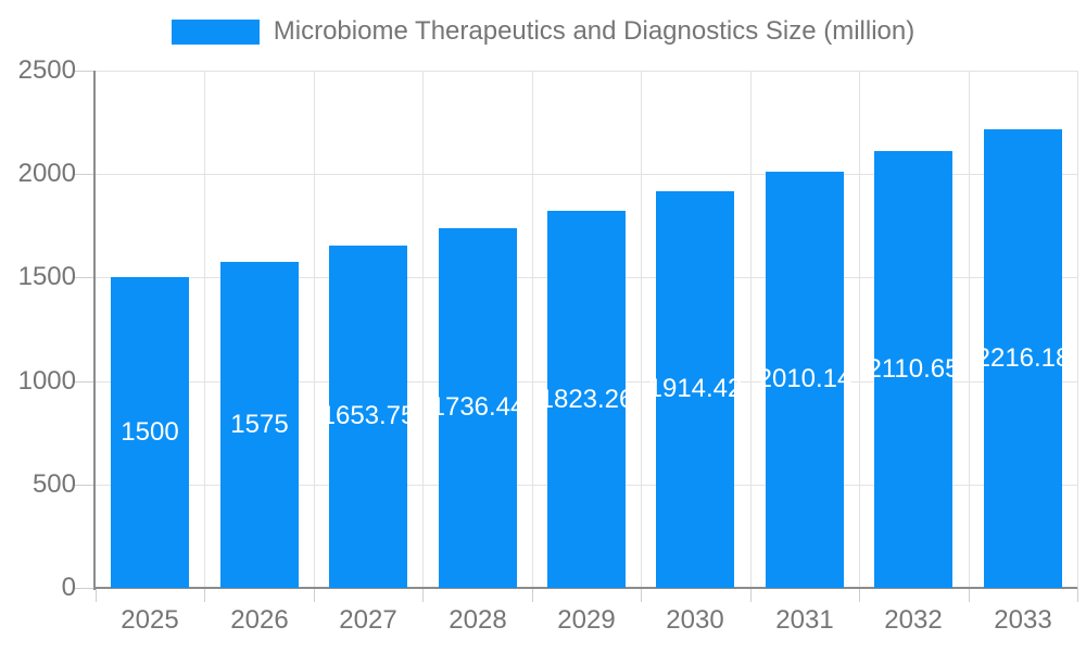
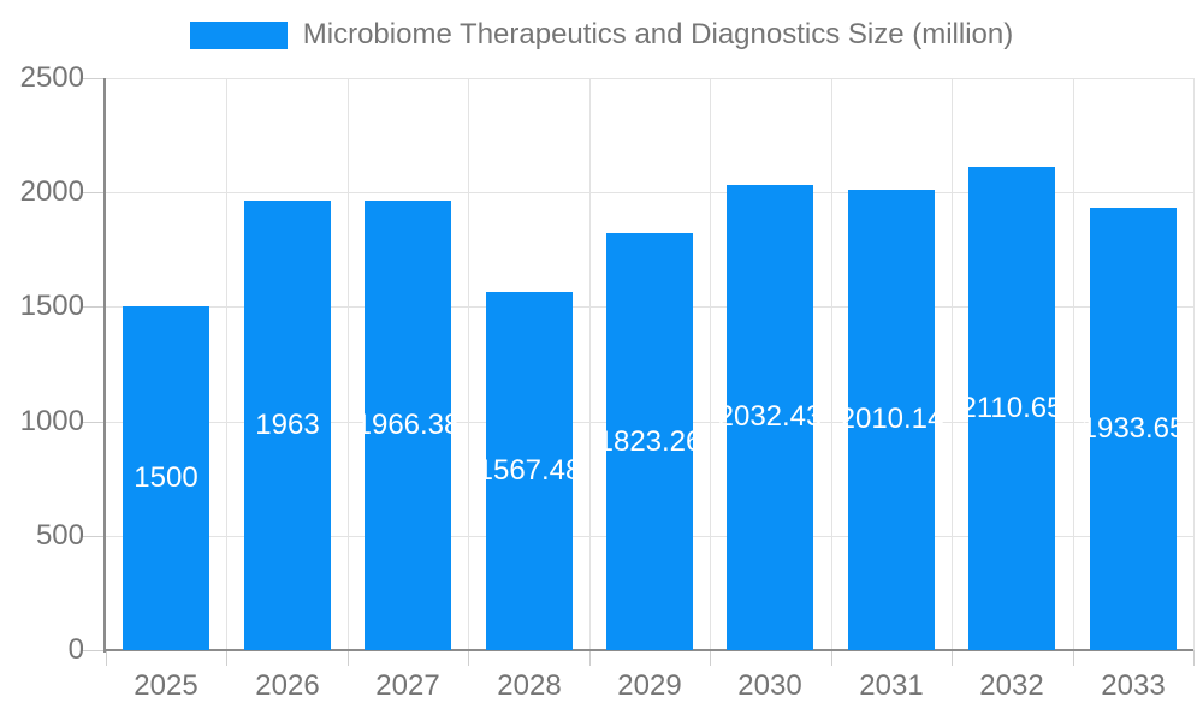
2026: 1575 -> 1963
2027: 1653.75 -> 1966.38
2028: 1736.44 -> 1567.48
2030: 1914.42 -> 2032.43
2033: 2216.18 -> 1933.65
